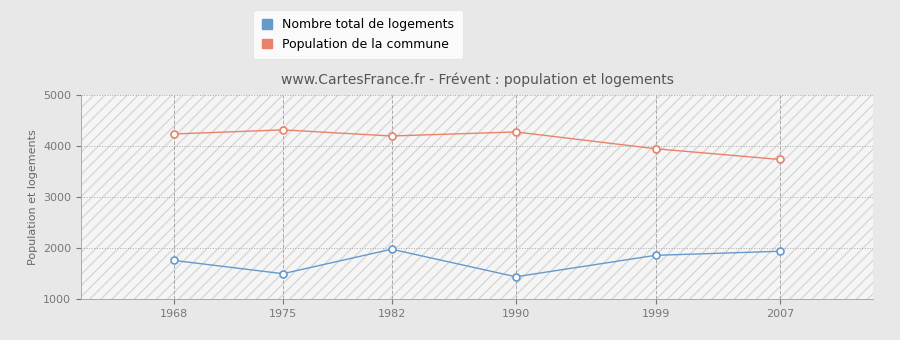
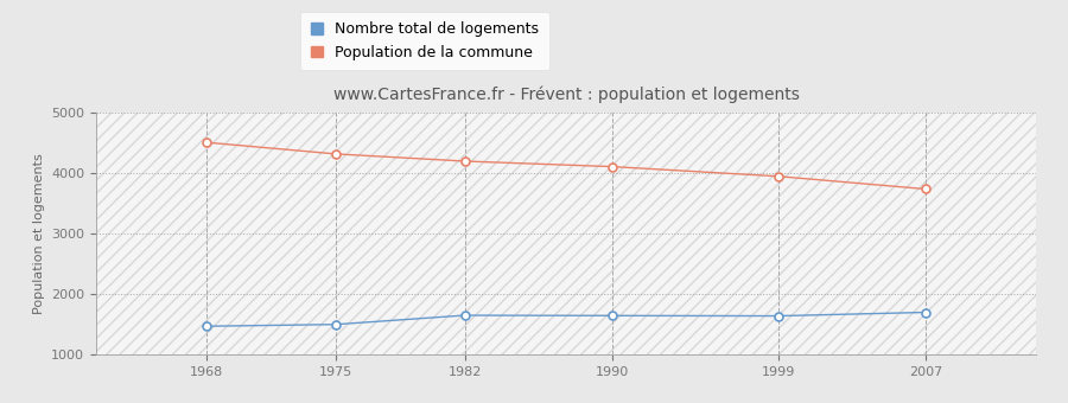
Nombre total de logements/1968: 1760 -> 1470
Population de la commune/1968: 4240 -> 4510
Nombre total de logements/1982: 1980 -> 1650
Nombre total de logements/1990: 1440 -> 1640
Population de la commune/1990: 4280 -> 4110
Nombre total de logements/1999: 1860 -> 1640
Nombre total de logements/2007: 1940 -> 1700
